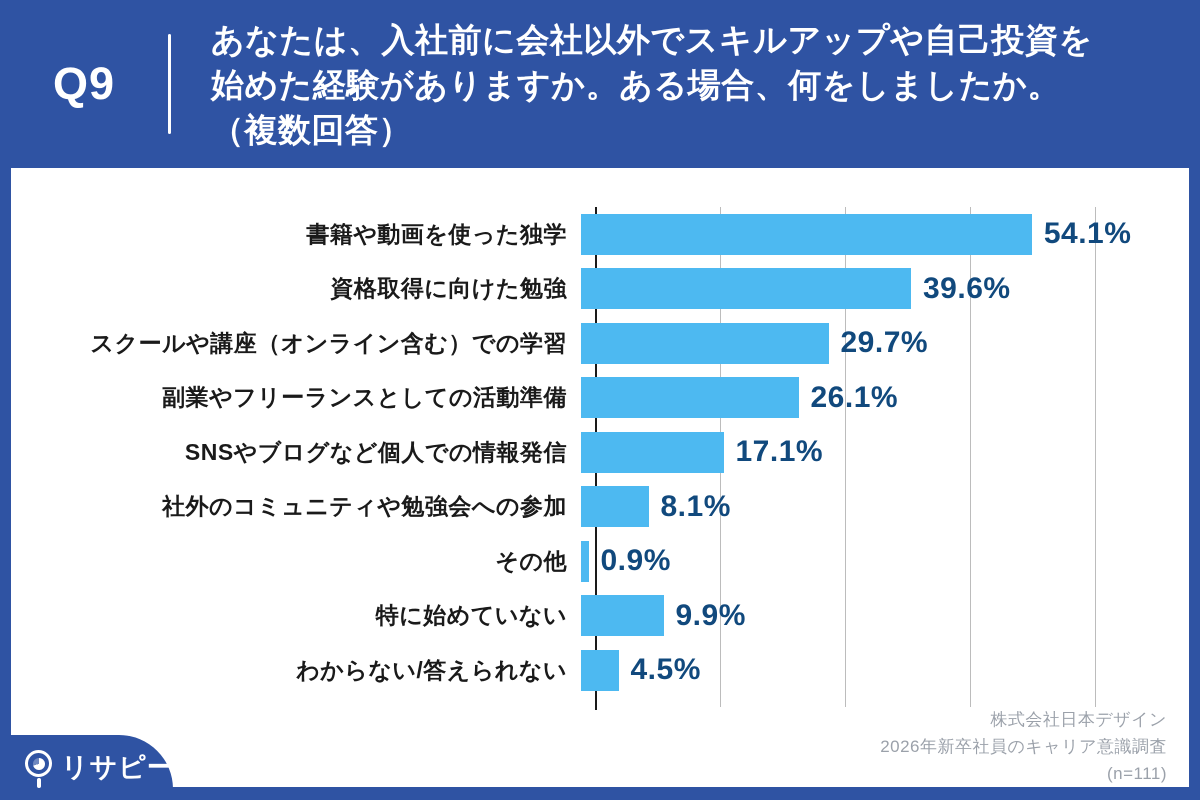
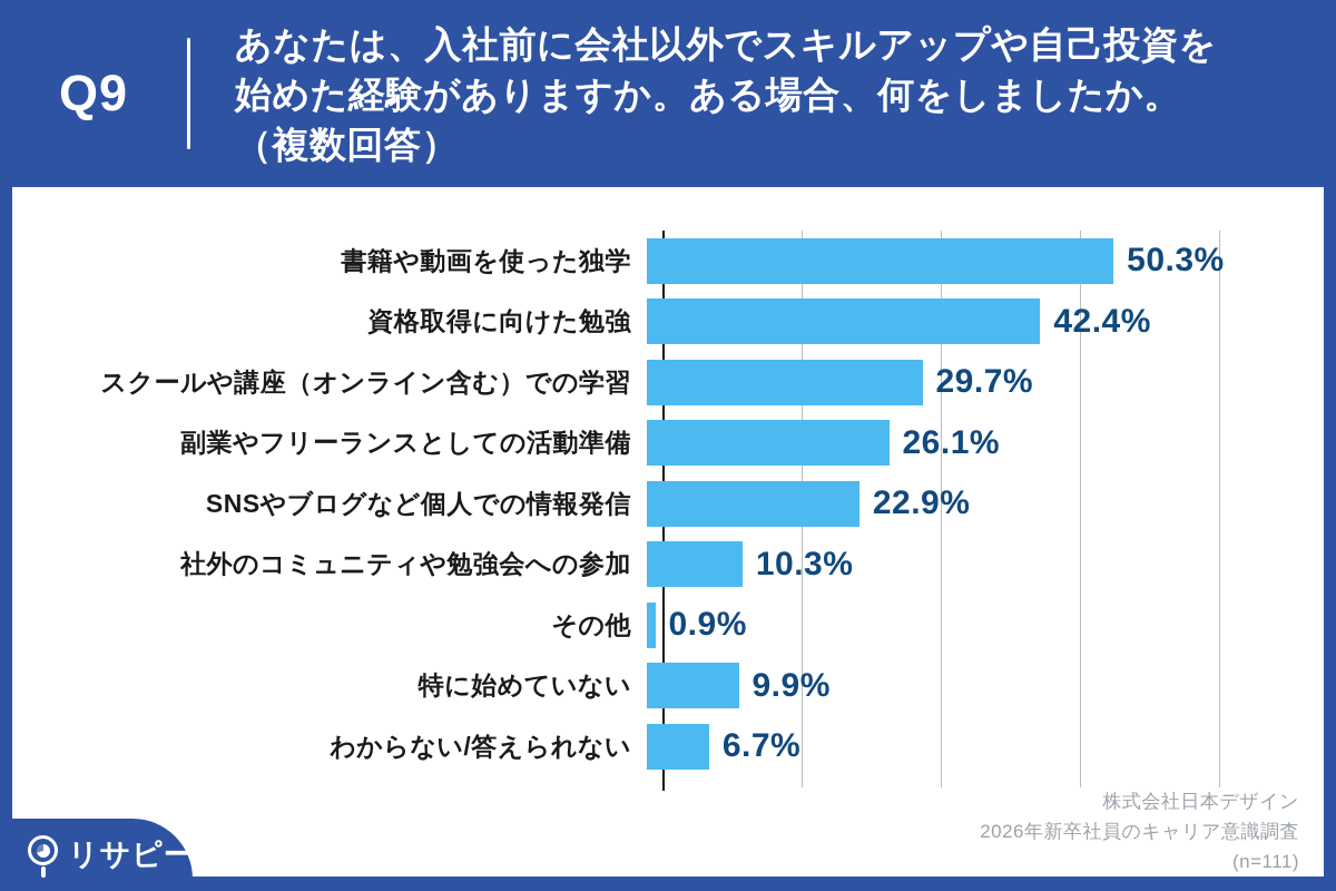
書籍や動画を使った独学: 54.1% -> 50.3%
資格取得に向けた勉強: 39.6% -> 42.4%
SNSやブログなど個人での情報発信: 17.1% -> 22.9%
社外のコミュニティや勉強会への参加: 8.1% -> 10.3%
わからない/答えられない: 4.5% -> 6.7%
